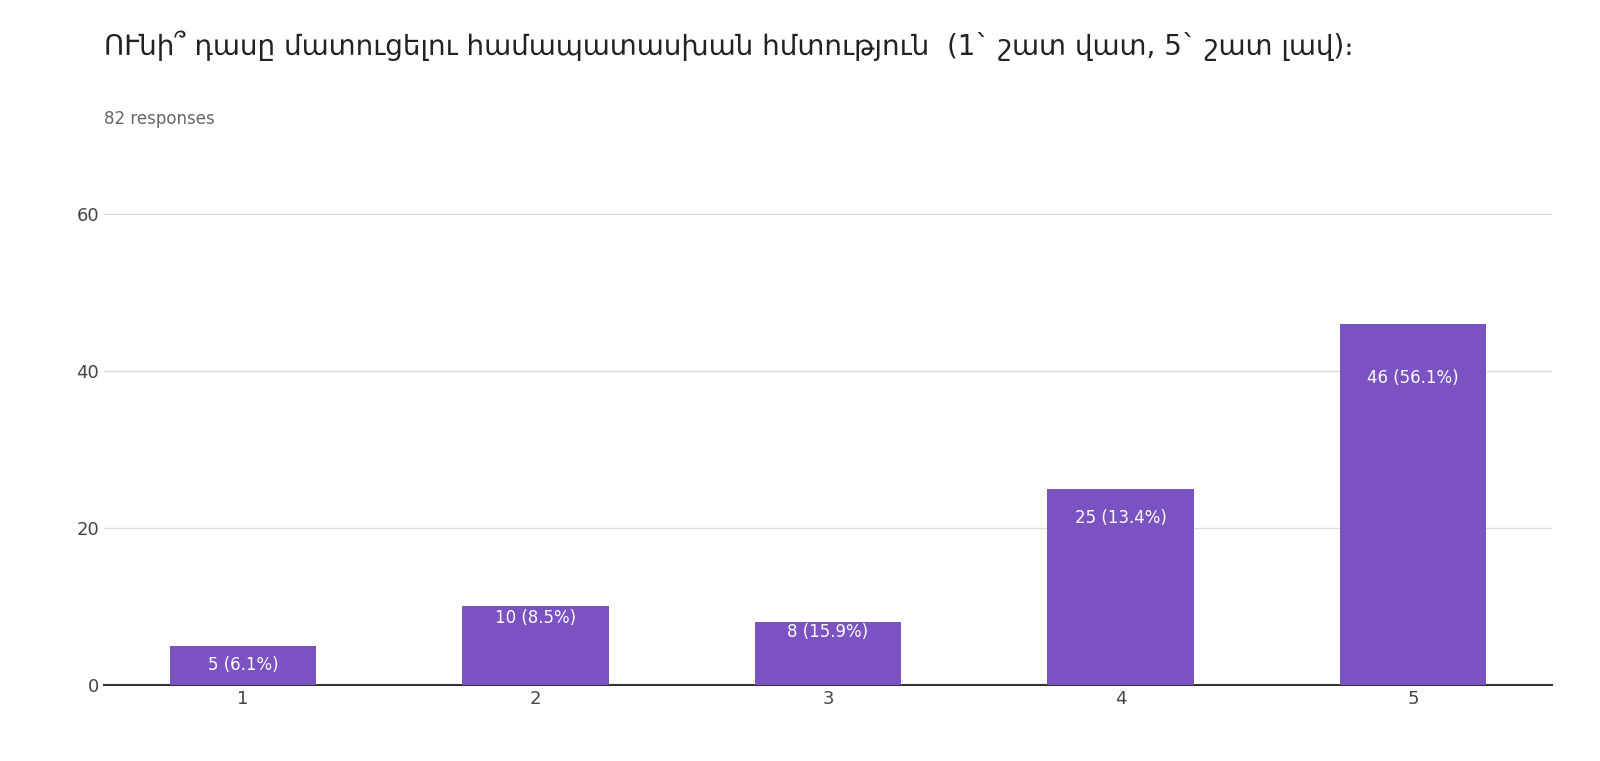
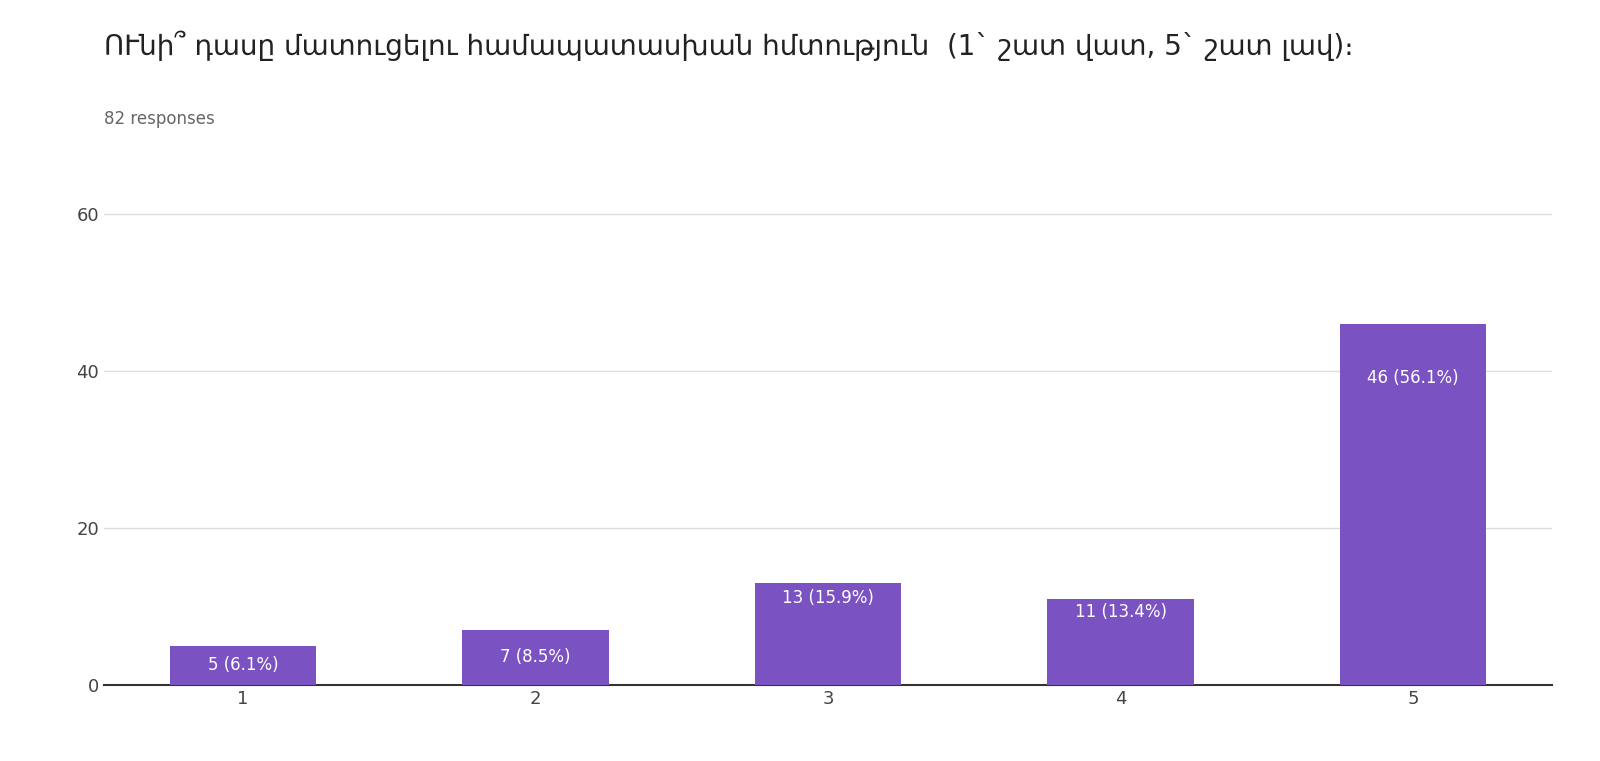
2: 10 -> 7
3: 8 -> 13
4: 25 -> 11
